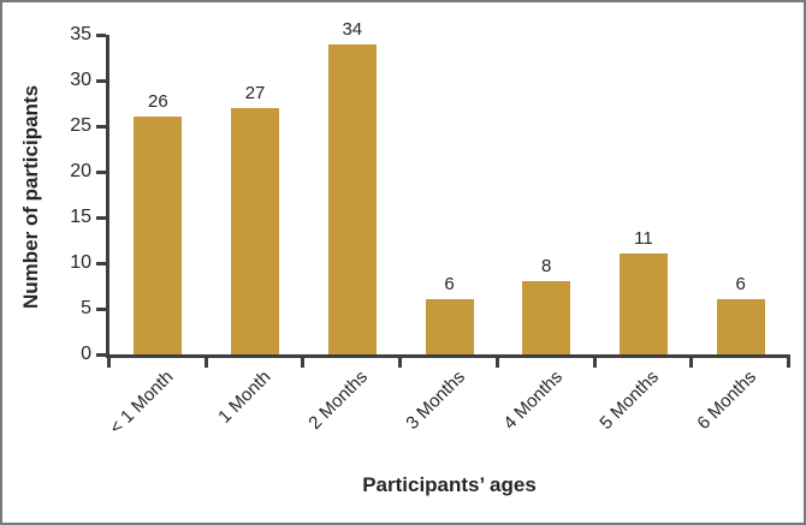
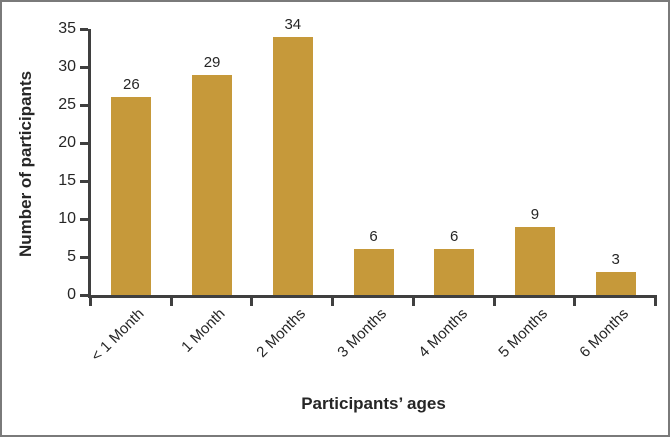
1 Month: 27 -> 29
4 Months: 8 -> 6
5 Months: 11 -> 9
6 Months: 6 -> 3
